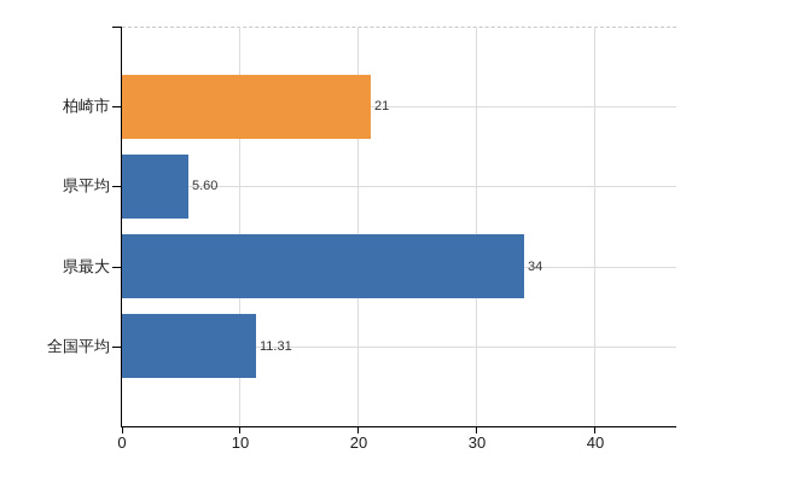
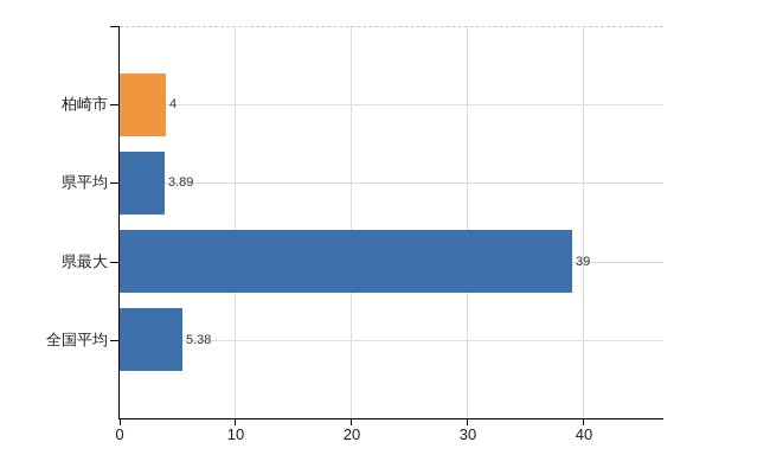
柏崎市: 21 -> 4
県平均: 5.60 -> 3.89
県最大: 34 -> 39
全国平均: 11.31 -> 5.38
